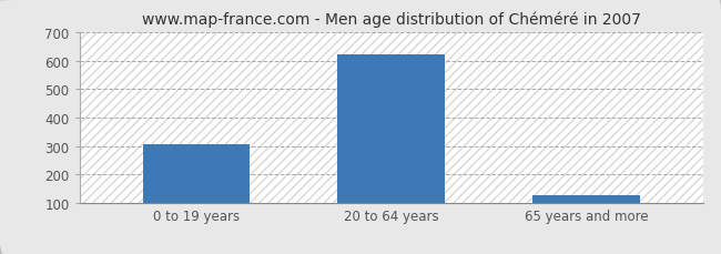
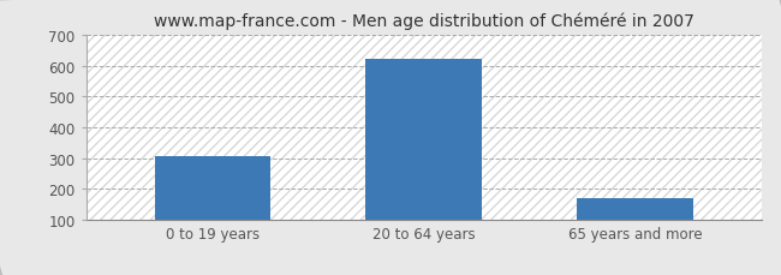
65 years and more: 128 -> 170
